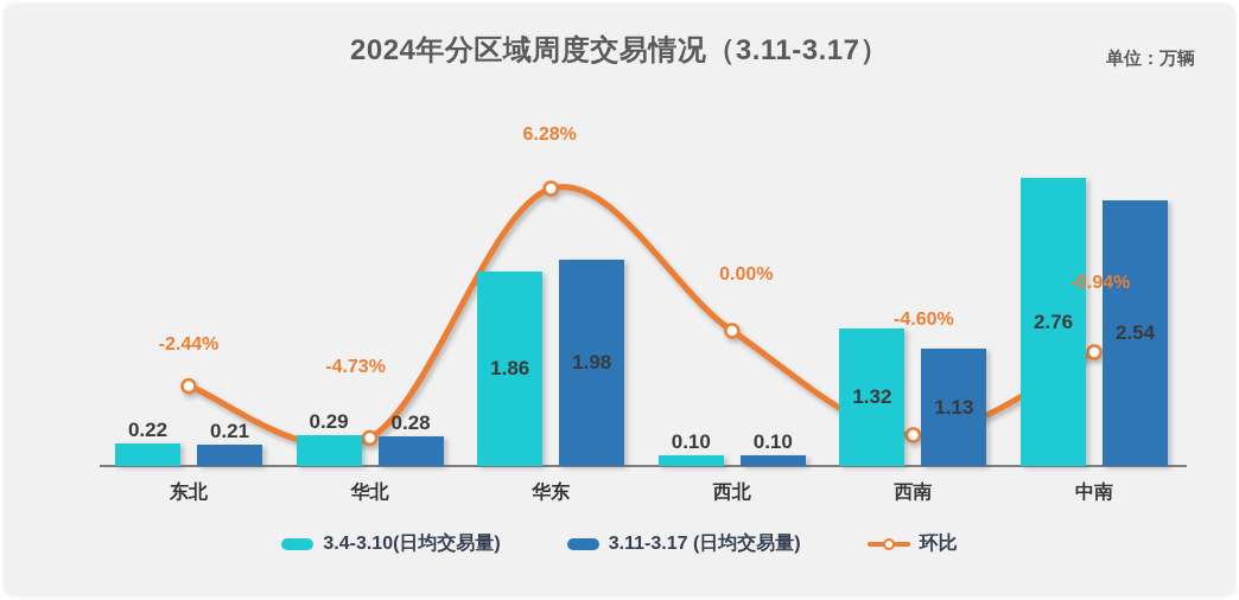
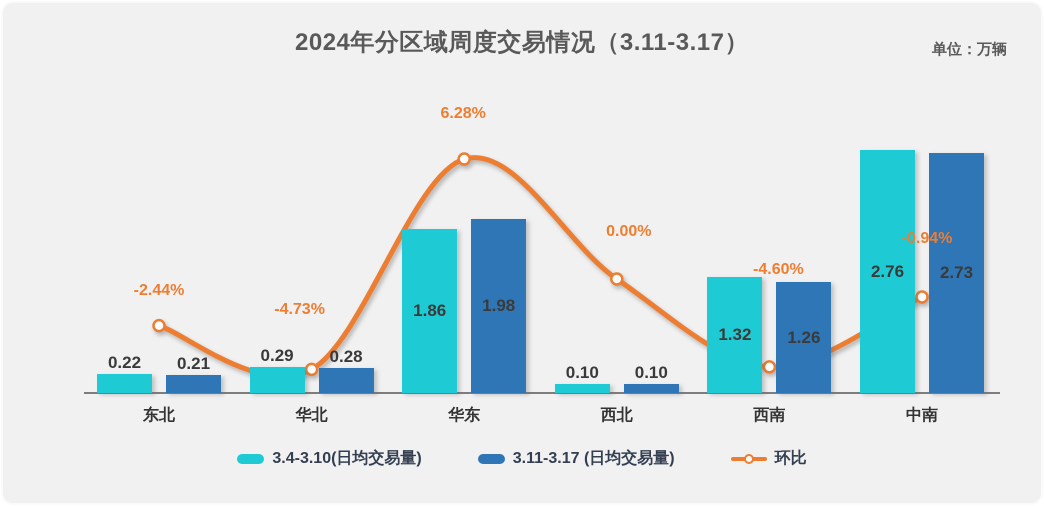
3.11-3.17 (日均交易量)/西南: 1.13 -> 1.26
3.11-3.17 (日均交易量)/中南: 2.54 -> 2.73
